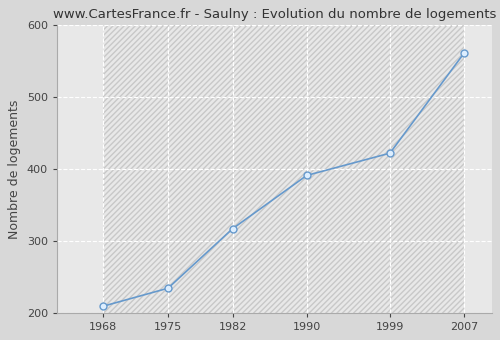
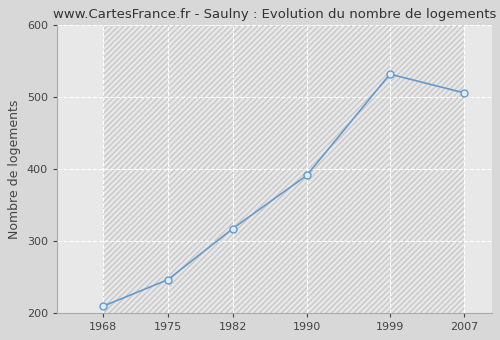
1975: 234 -> 246
1999: 422 -> 532
2007: 561 -> 506
